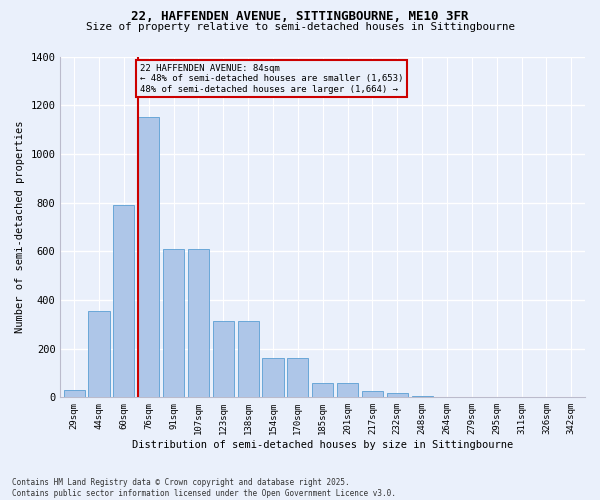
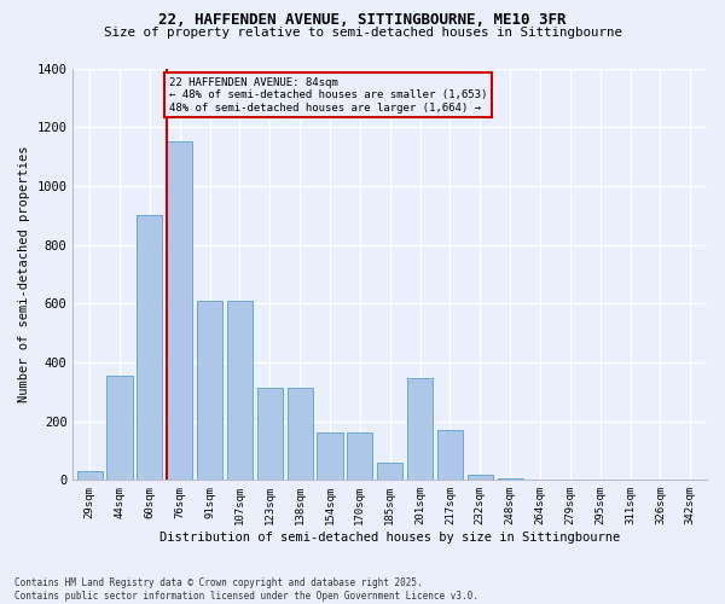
60sqm: 790 -> 900
201sqm: 60 -> 345
217sqm: 25 -> 170
